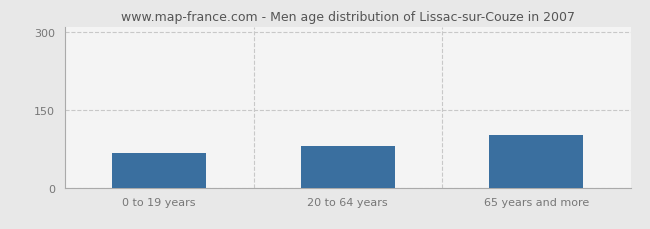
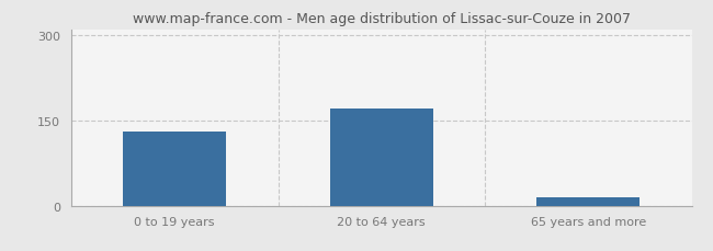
0 to 19 years: 66 -> 130
20 to 64 years: 80 -> 170
65 years and more: 102 -> 15
